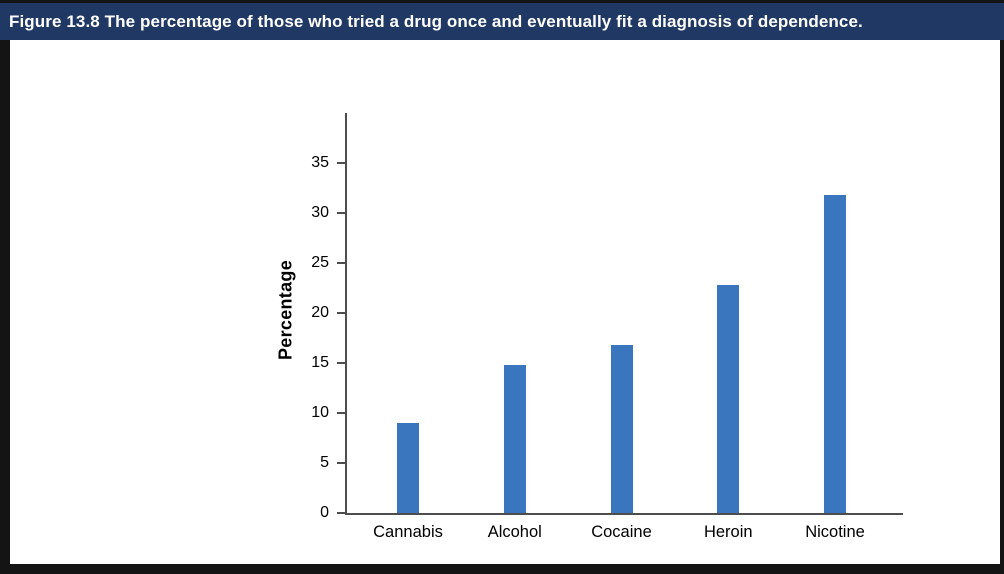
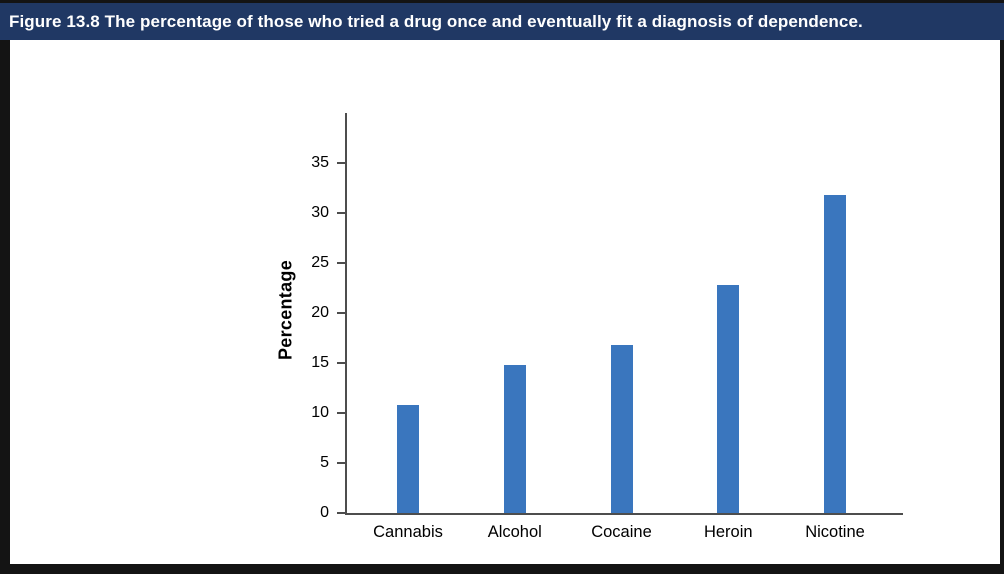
Cannabis: 9.0 -> 10.8
